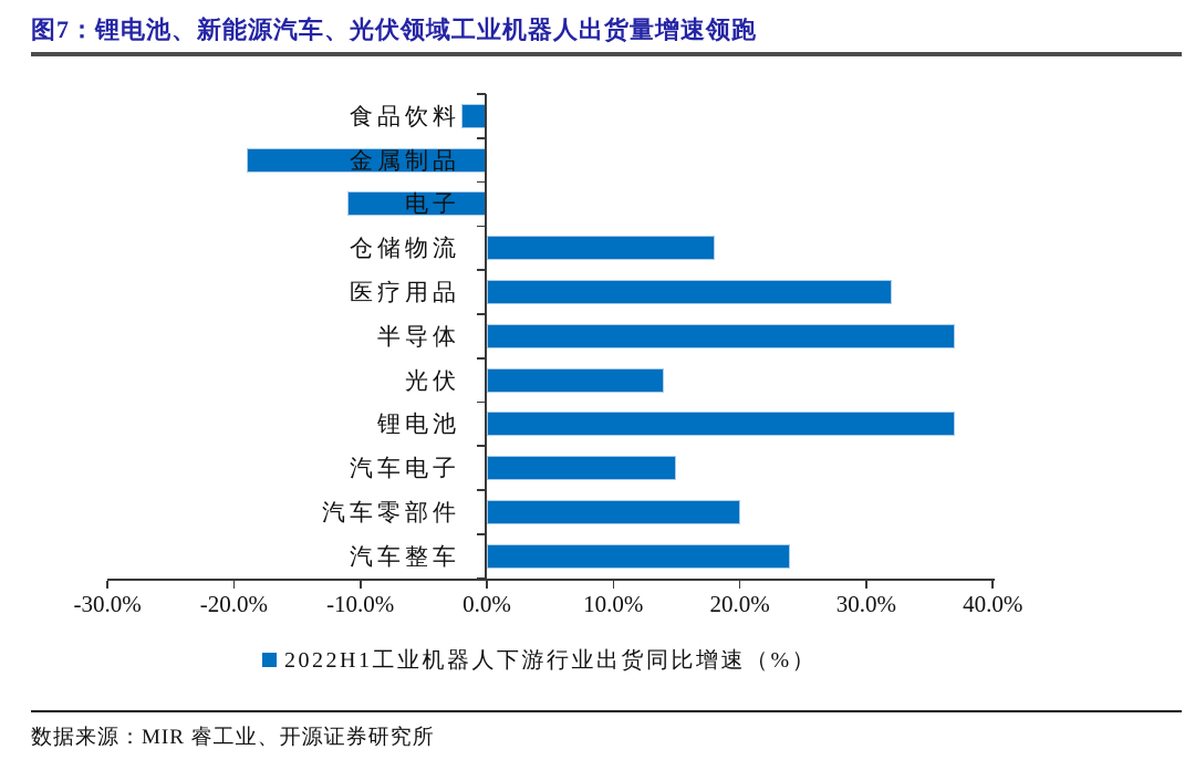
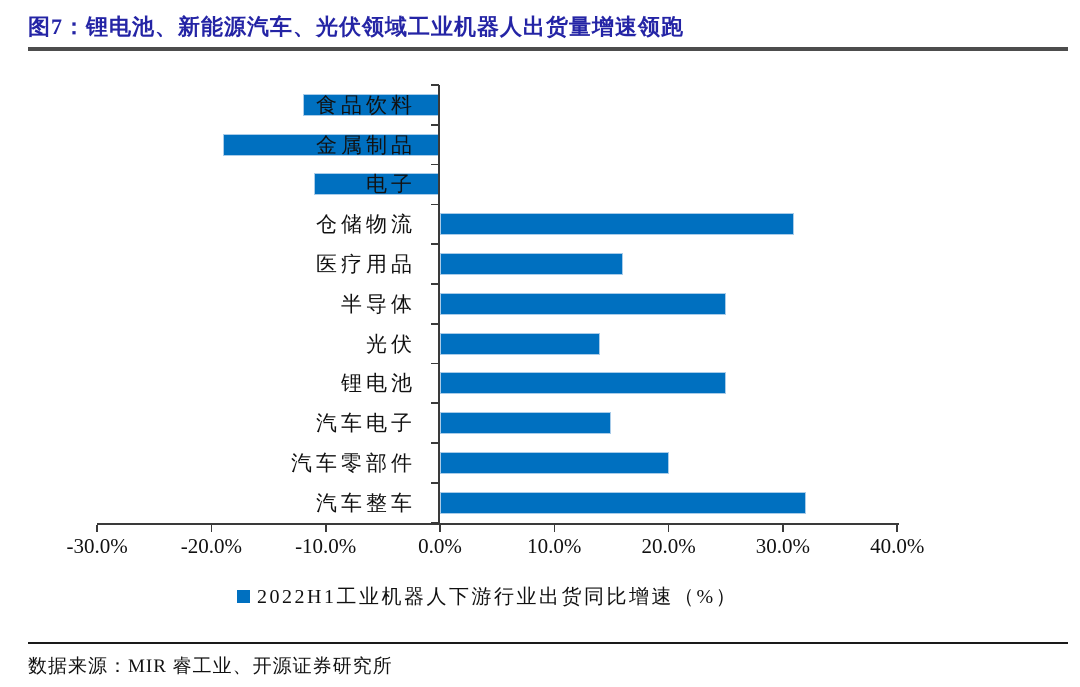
食品饮料: -2% -> -12%
仓储物流: 18% -> 31%
医疗用品: 32% -> 16%
半导体: 37% -> 25%
锂电池: 37% -> 25%
汽车整车: 24% -> 32%
